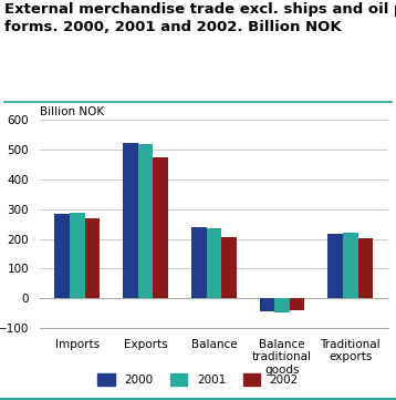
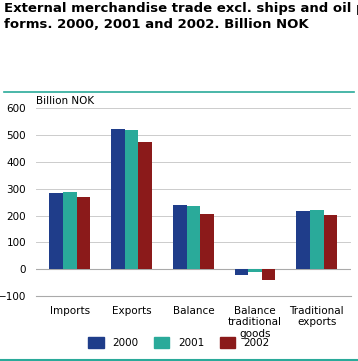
2000/Balance traditional goods: -45 -> -20
2001/Balance traditional goods: -48 -> -10
